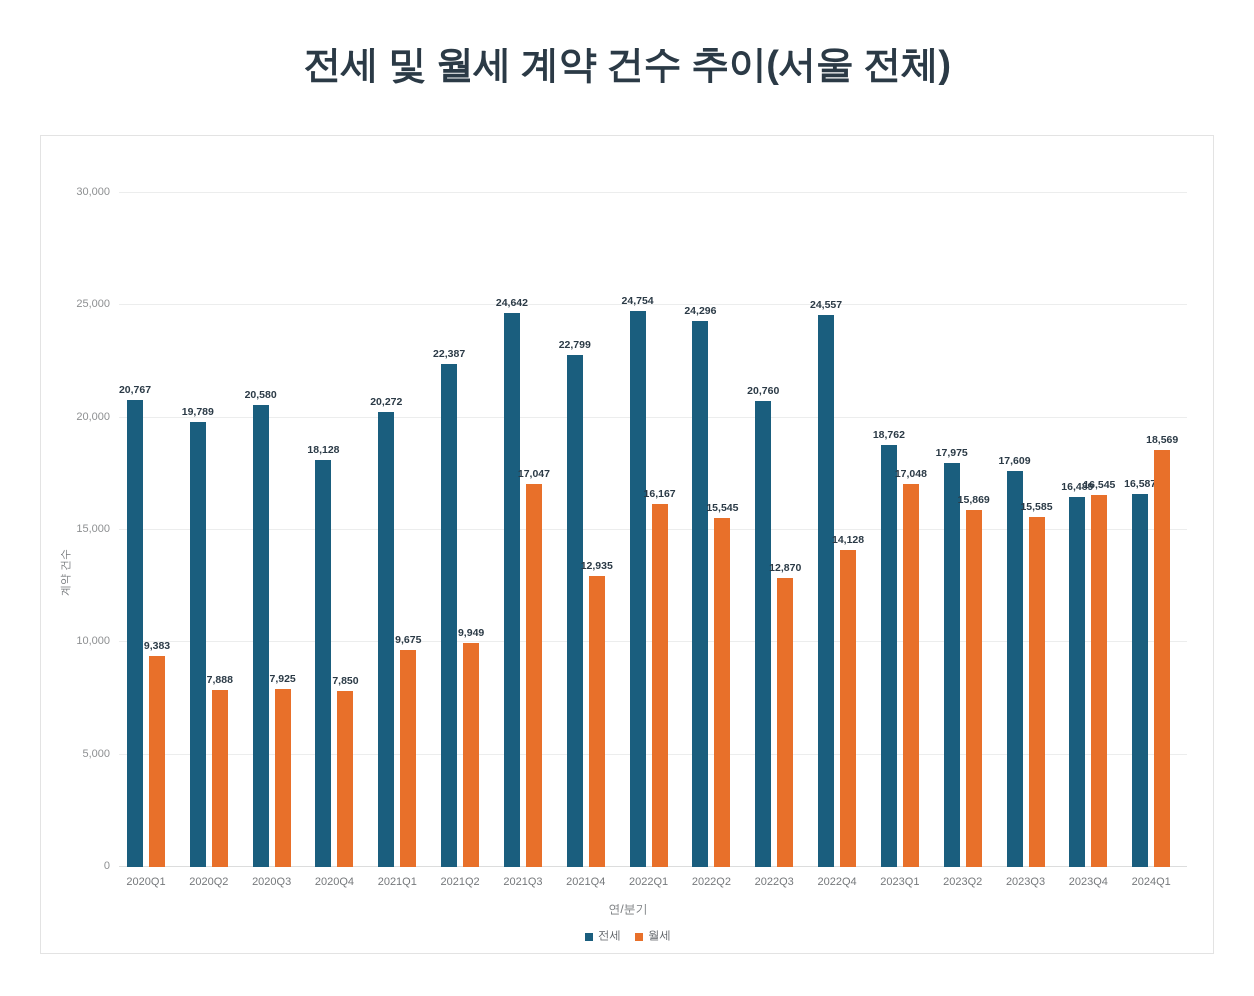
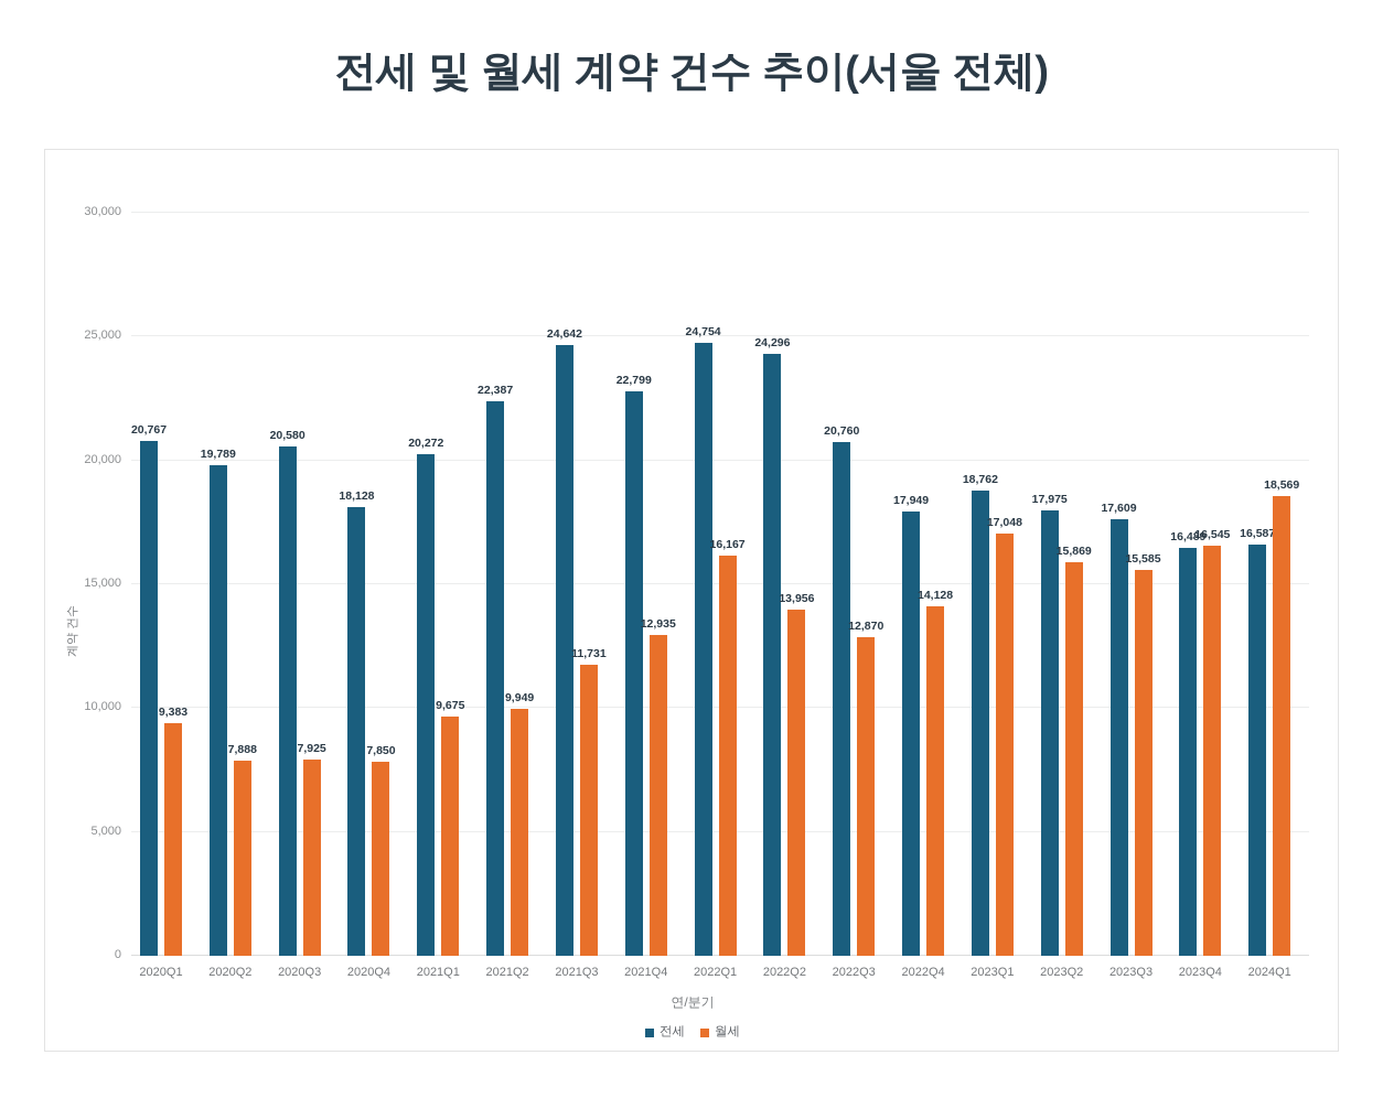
월세/2021Q3: 17,047 -> 11,731
월세/2022Q2: 15,545 -> 13,956
전세/2022Q4: 24,557 -> 17,949
